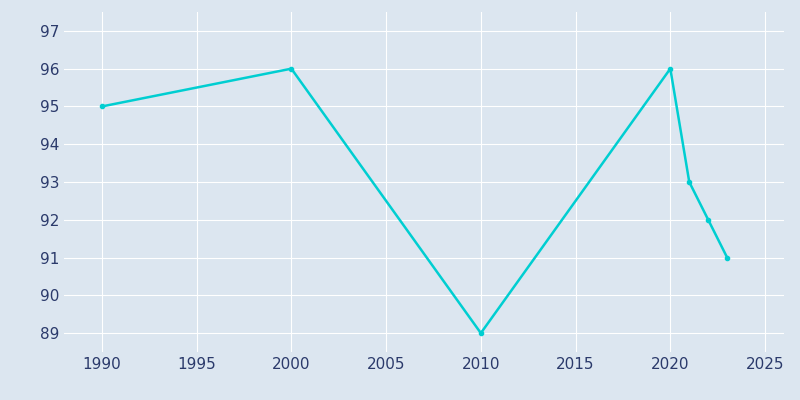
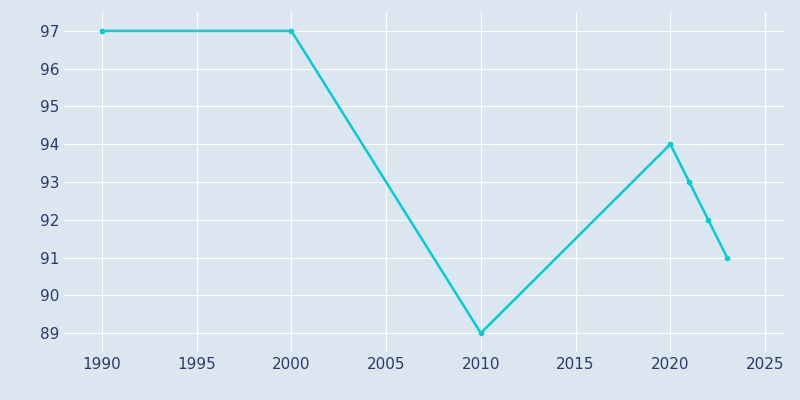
1990: 95 -> 97
2000: 96 -> 97
2020: 96 -> 94
